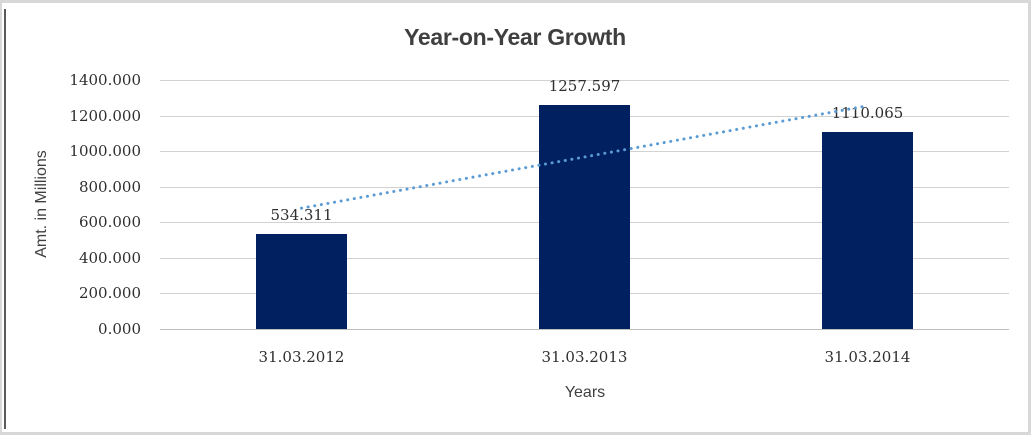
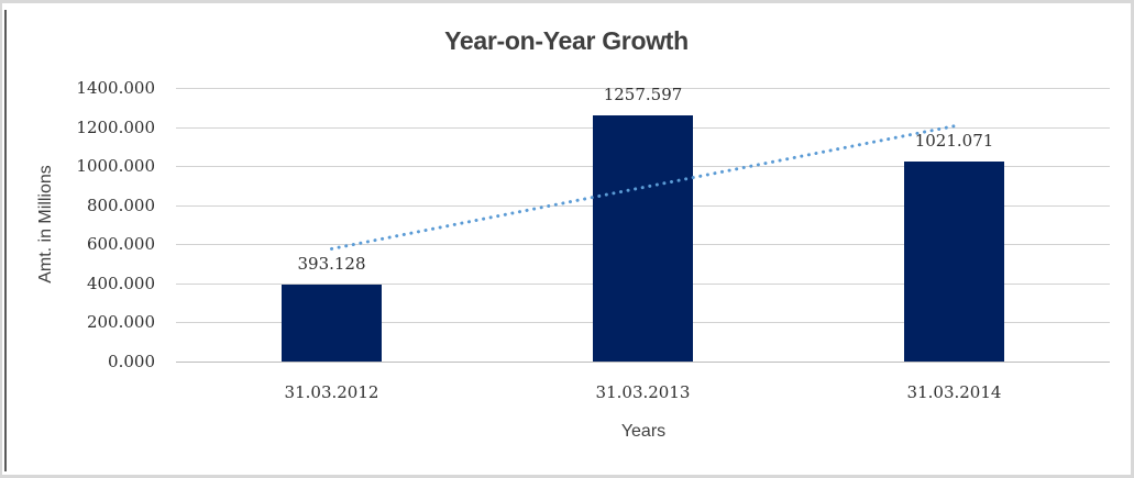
31.03.2012: 534.311 -> 393.128
31.03.2014: 1110.065 -> 1021.071
